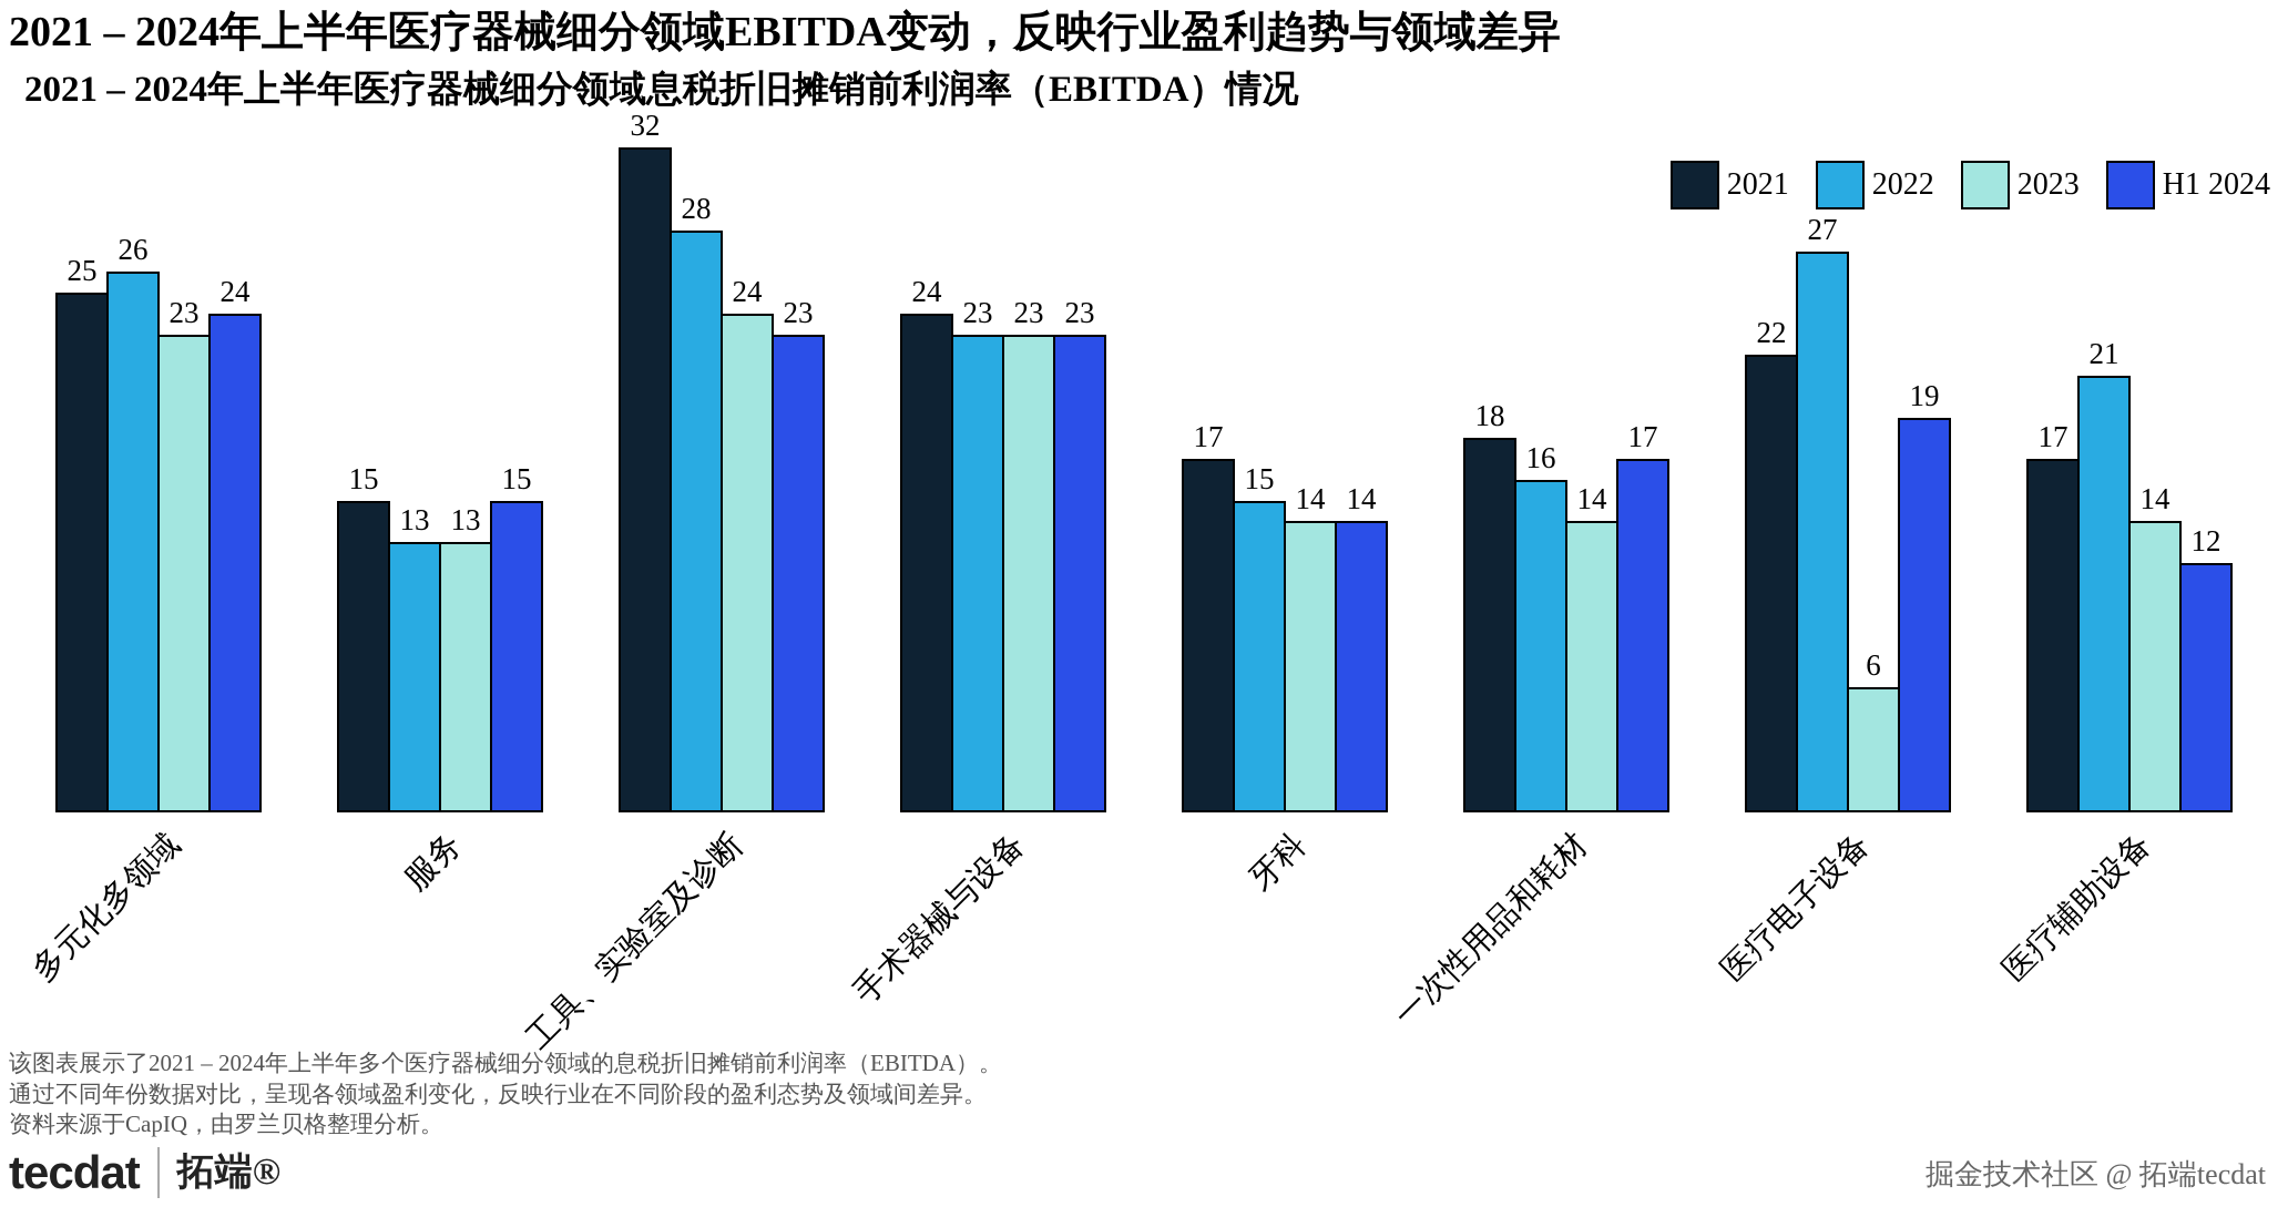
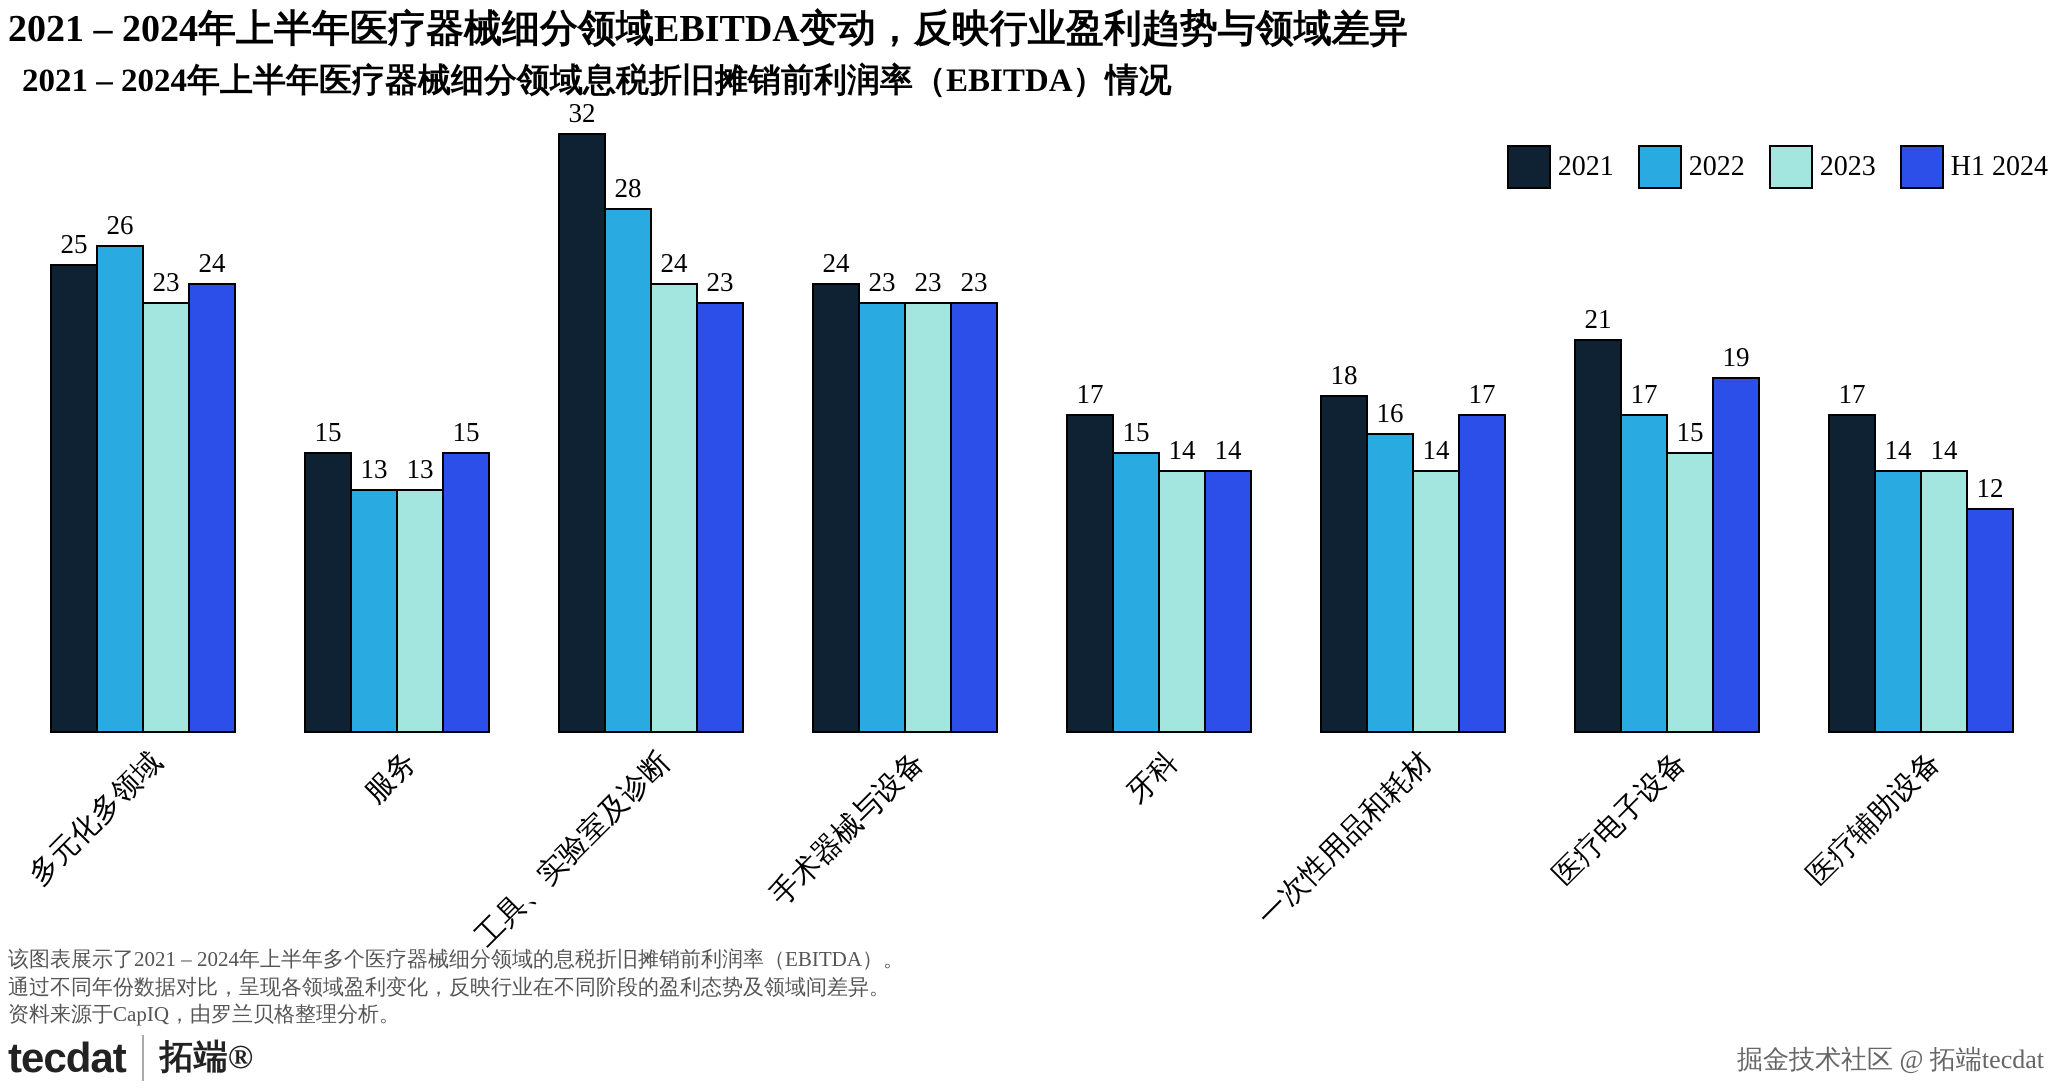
2021/医疗电子设备: 22 -> 21
2022/医疗电子设备: 27 -> 17
2023/医疗电子设备: 6 -> 15
2022/医疗辅助设备: 21 -> 14
